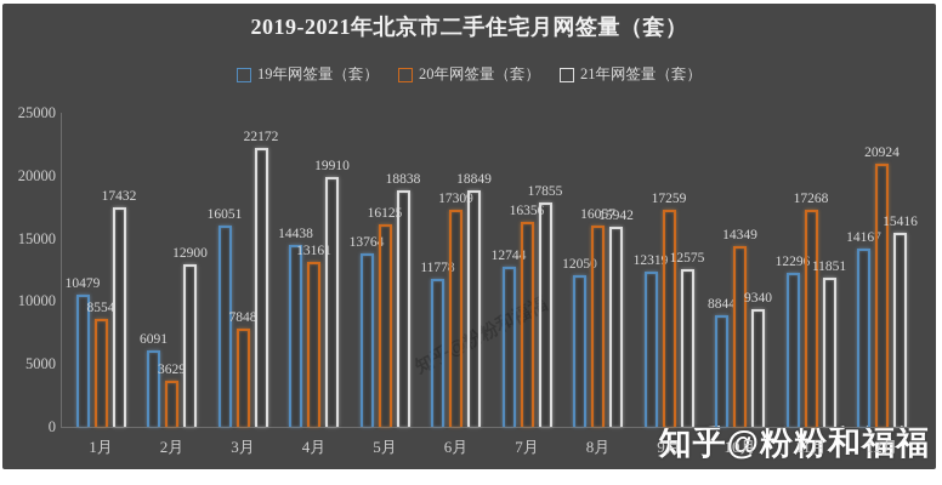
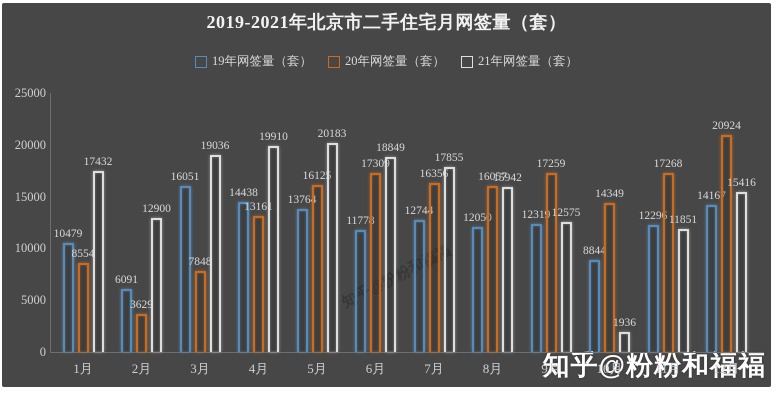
21年网签量（套）/3月: 22172 -> 19036
21年网签量（套）/5月: 18838 -> 20183
21年网签量（套）/10月: 9340 -> 1936
